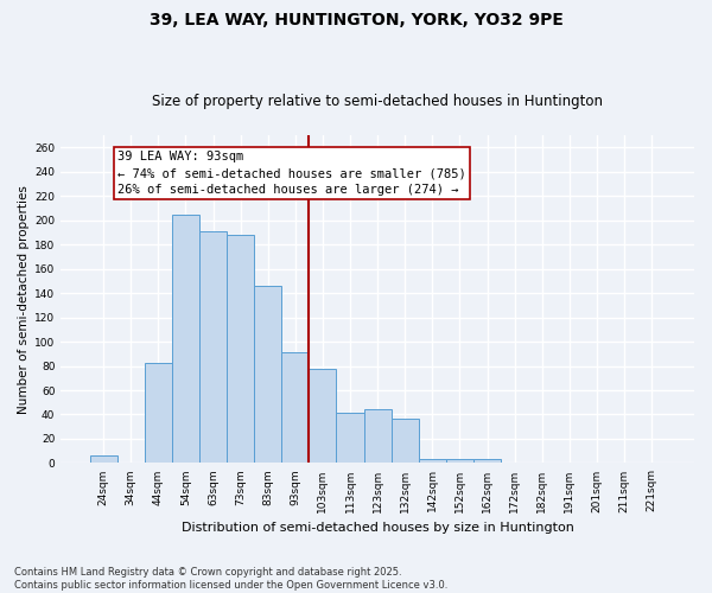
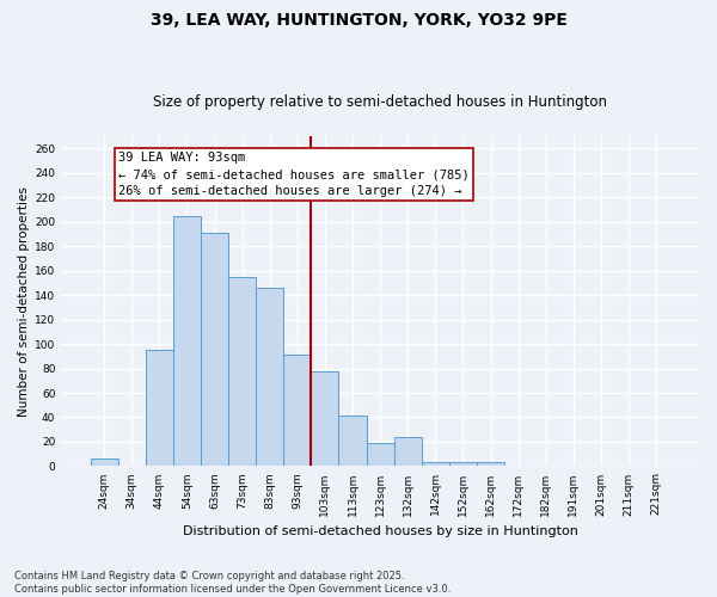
44sqm: 82 -> 95
73sqm: 188 -> 155
123sqm: 44 -> 19
132sqm: 37 -> 24
